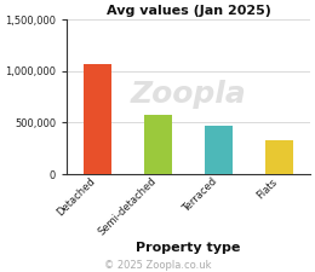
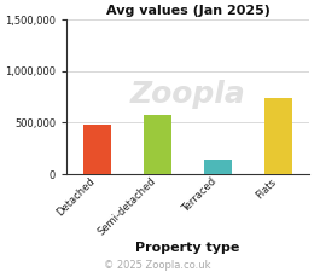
Detached: 1,080,000 -> 480,000
Terraced: 480,000 -> 140,000
Flats: 320,000 -> 740,000
